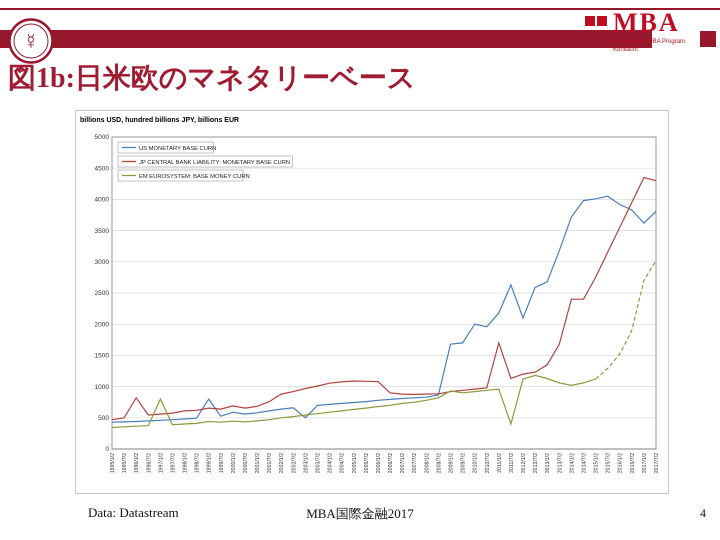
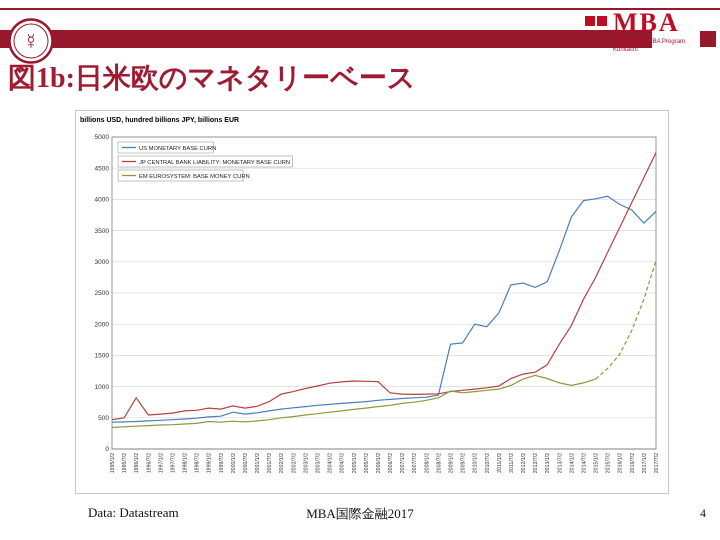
EM EUROSYSTEM: BASE MONEY CURN/1997/1/2: 800 -> 400
US MONETARY BASE CURN/1999/1/2: 800 -> 500
US MONETARY BASE CURN/2003/1/2: 500 -> 700
JP CENTRAL BANK LIABILITY: MONETARY BASE CURN/2011/1/2: 1700 -> 1000
EM EUROSYSTEM: BASE MONEY CURN/2011/7/2: 400 -> 1000
US MONETARY BASE CURN/2012/1/2: 2100 -> 2700
JP CENTRAL BANK LIABILITY: MONETARY BASE CURN/2014/1/2: 2400 -> 2000
EM EUROSYSTEM: BASE MONEY CURN/2017/1/2: 2700 -> 2400
JP CENTRAL BANK LIABILITY: MONETARY BASE CURN/2017/7/2: 4300 -> 4800
